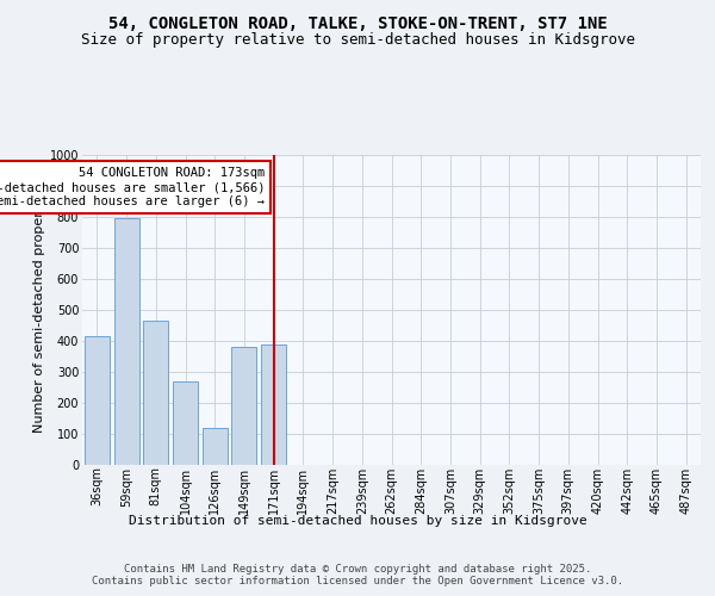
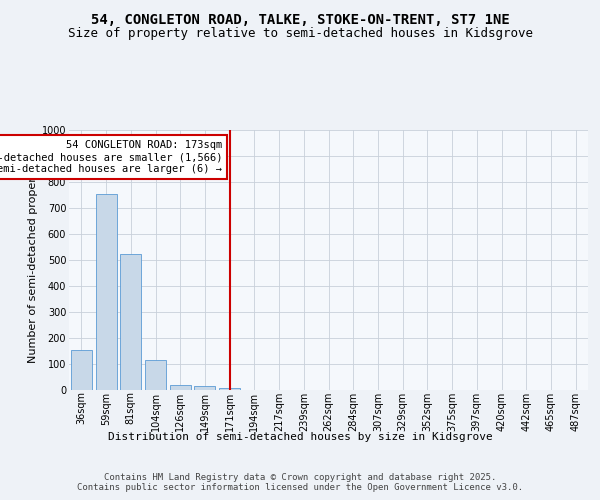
36sqm: 415 -> 155
59sqm: 795 -> 755
81sqm: 465 -> 525
104sqm: 270 -> 115
126sqm: 120 -> 20
149sqm: 380 -> 15
171sqm: 390 -> 8
